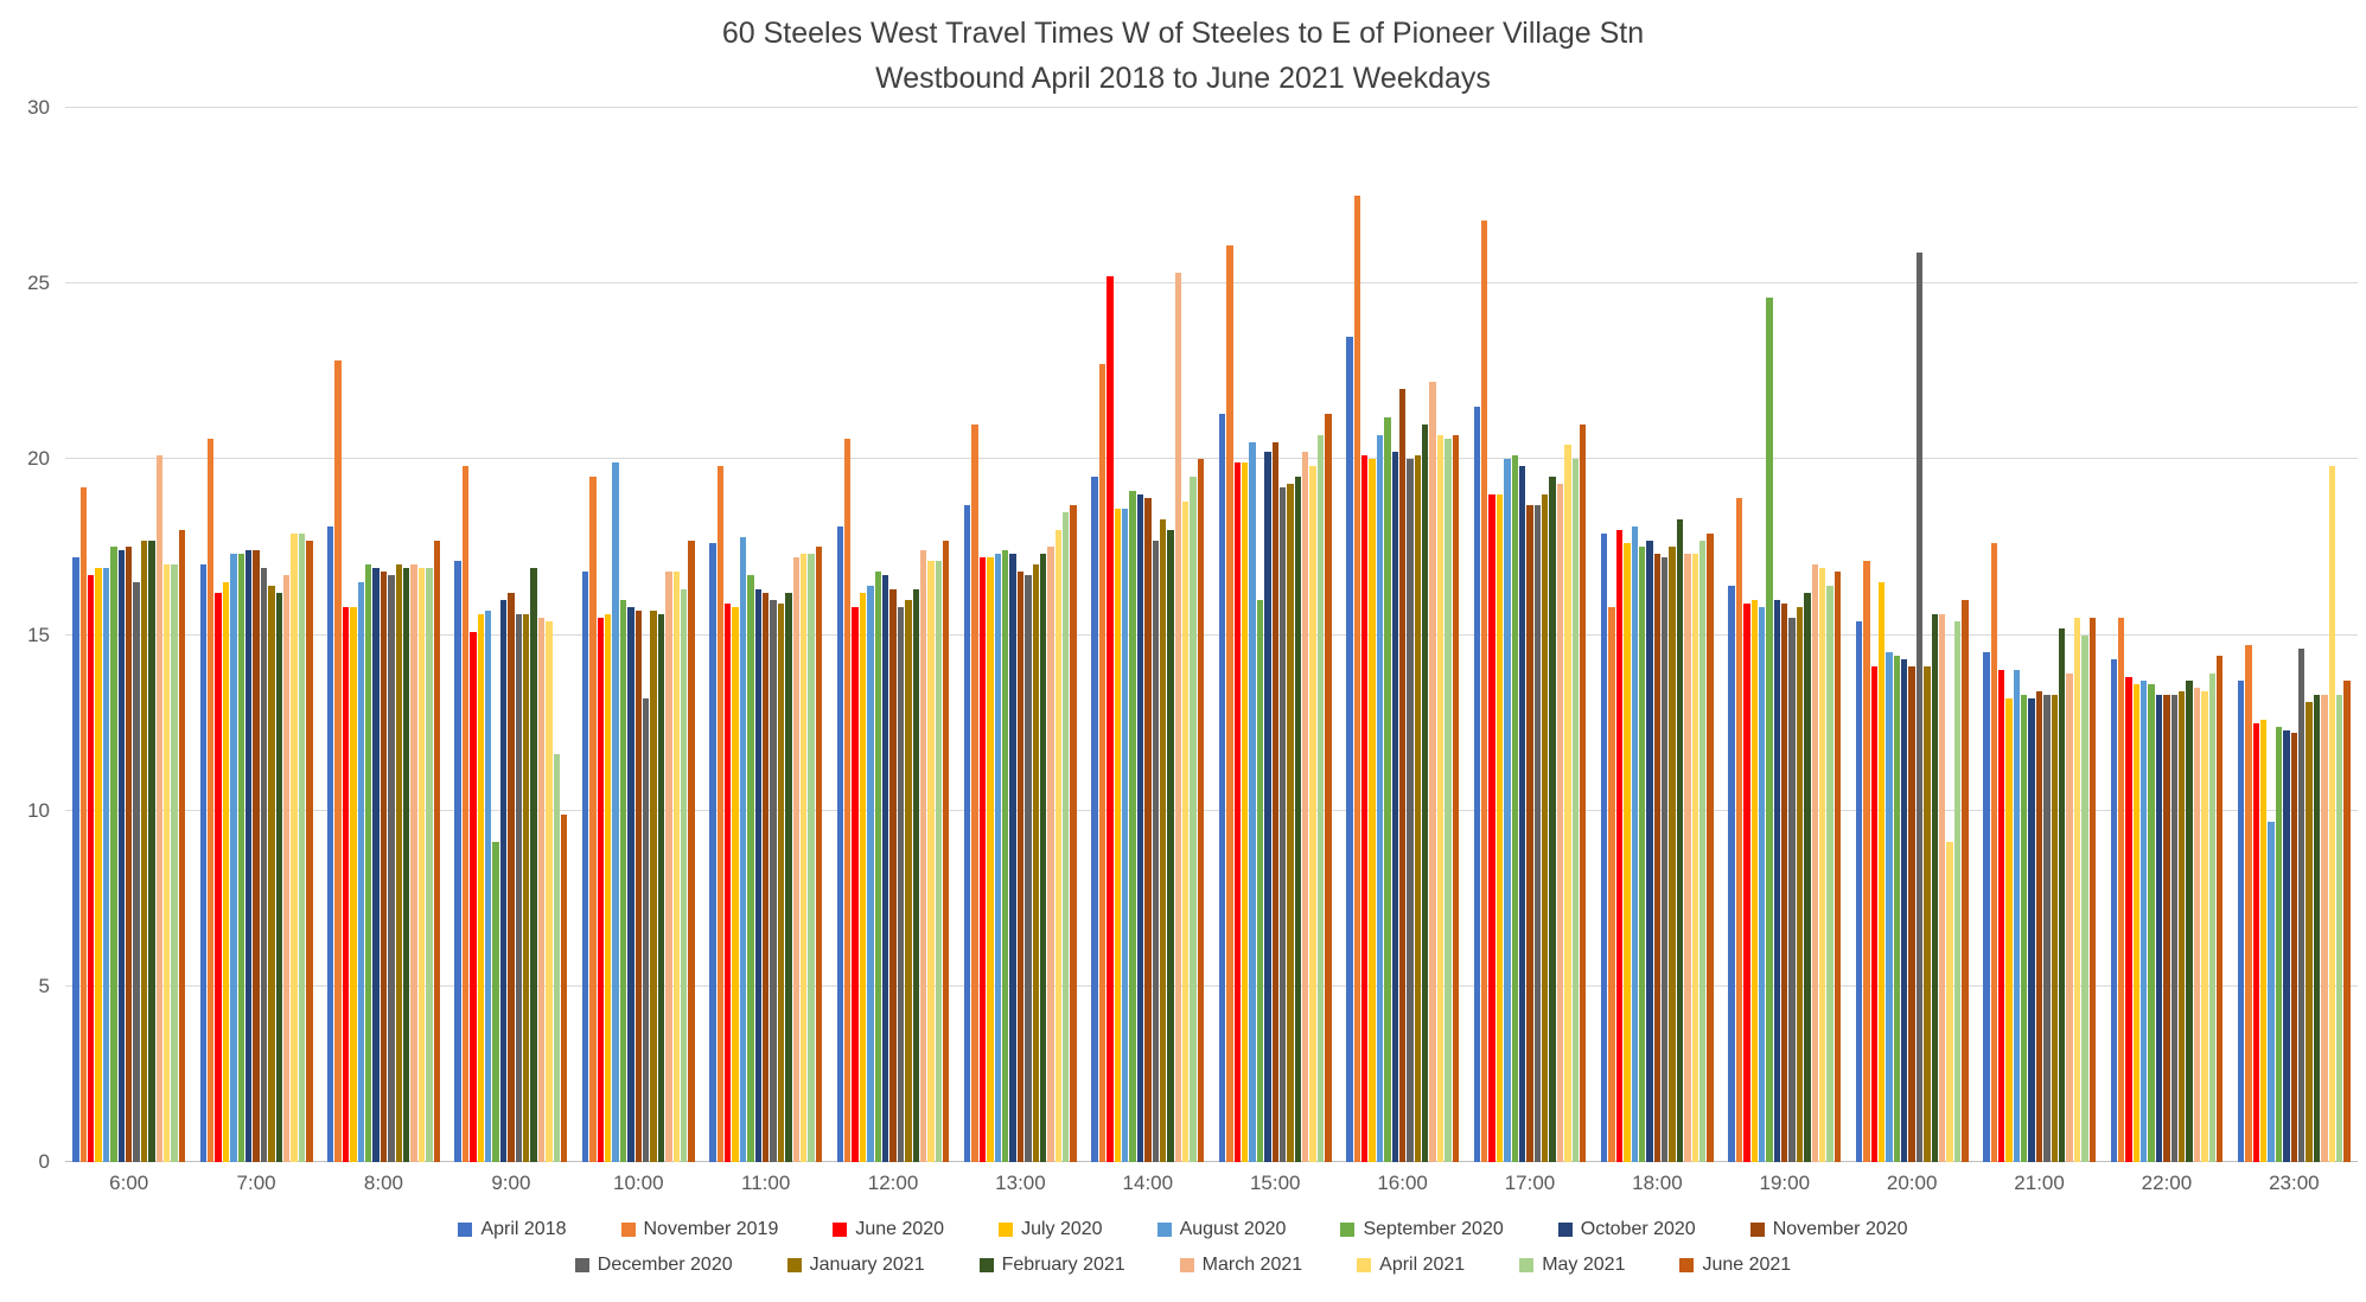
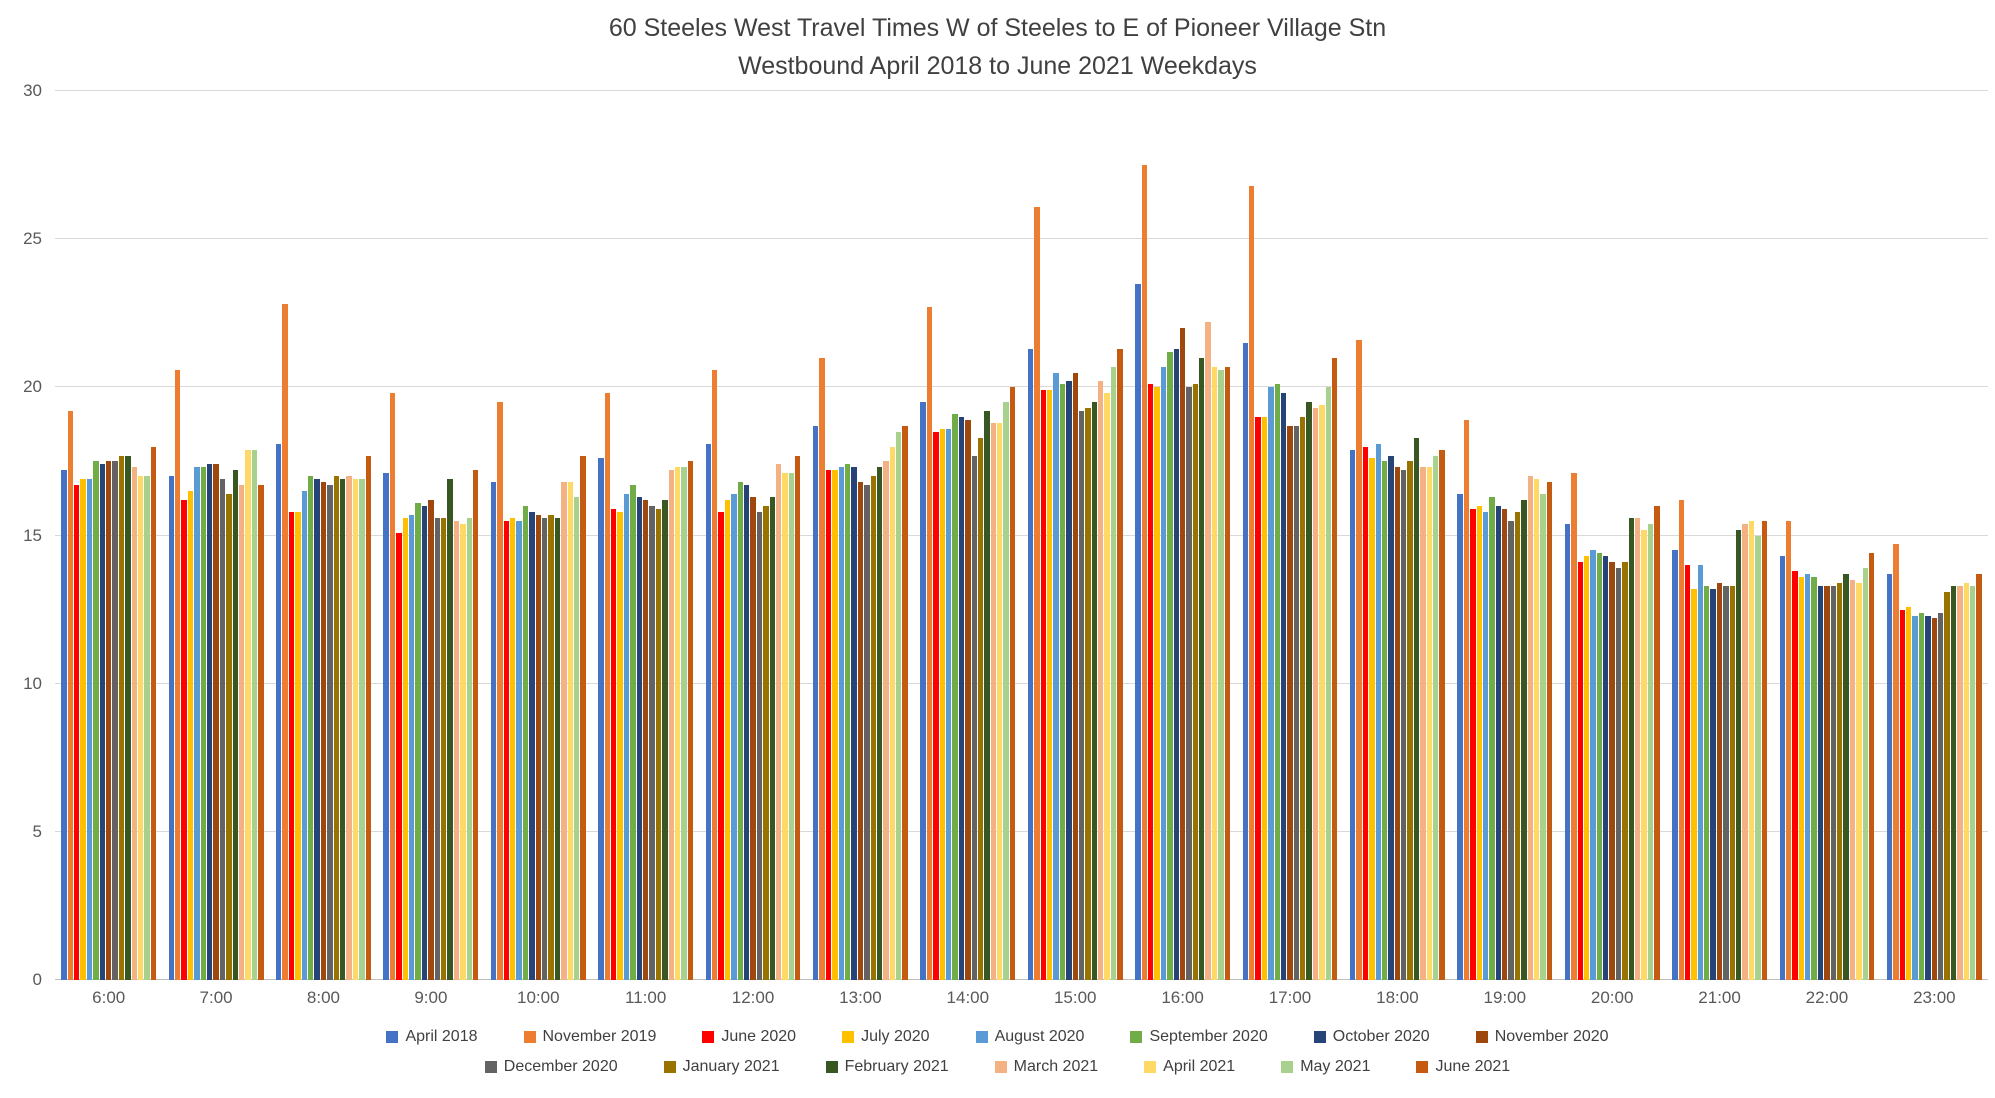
December 2020/6:00: 16.5 -> 17.5
March 2021/6:00: 20.1 -> 17.3
February 2021/7:00: 16.2 -> 17.2
June 2021/7:00: 17.7 -> 16.7
September 2020/9:00: 9.1 -> 16.1
May 2021/9:00: 11.6 -> 15.6
June 2021/9:00: 9.9 -> 17.2
August 2020/10:00: 19.9 -> 15.5
December 2020/10:00: 13.2 -> 15.6
August 2020/11:00: 17.8 -> 16.4
June 2020/14:00: 25.2 -> 18.5
February 2021/14:00: 18.0 -> 19.2
March 2021/14:00: 25.3 -> 18.8
September 2020/15:00: 16.0 -> 20.1
October 2020/16:00: 20.2 -> 21.3
April 2021/17:00: 20.4 -> 19.4
November 2019/18:00: 15.8 -> 21.6
September 2020/19:00: 24.6 -> 16.3
July 2020/20:00: 16.5 -> 14.3
December 2020/20:00: 25.9 -> 13.9
April 2021/20:00: 9.1 -> 15.2
November 2019/21:00: 17.6 -> 16.2
March 2021/21:00: 13.9 -> 15.4
August 2020/23:00: 9.7 -> 12.3
December 2020/23:00: 14.6 -> 12.4
April 2021/23:00: 19.8 -> 13.4
